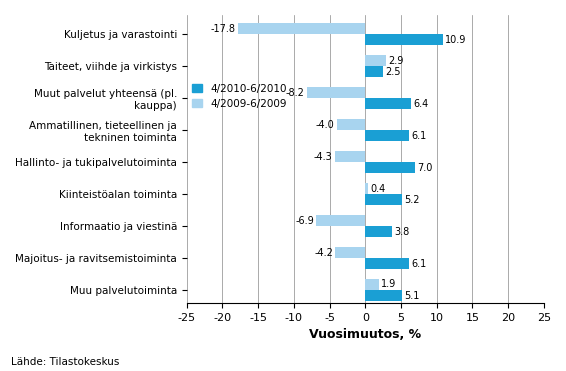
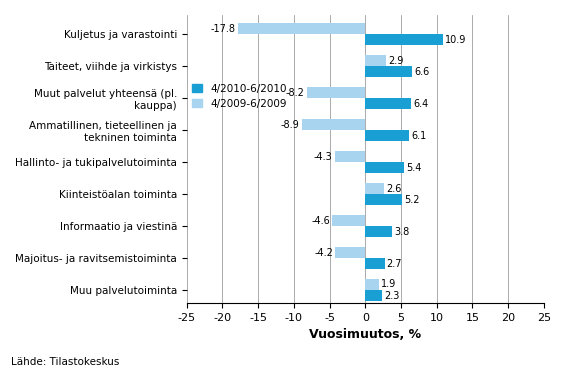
4/2010-6/2010/Taiteet, viihde ja virkistys: 2.5 -> 6.6
4/2009-6/2009/Ammatillinen, tieteellinen ja tekninen toiminta: -4.0 -> -8.9
4/2010-6/2010/Hallinto- ja tukipalvelutoiminta: 7.0 -> 5.4
4/2009-6/2009/Kiinteistöalan toiminta: 0.4 -> 2.6
4/2009-6/2009/Informaatio ja viestinä: -6.9 -> -4.6
4/2010-6/2010/Majoitus- ja ravitsemistoiminta: 6.1 -> 2.7
4/2010-6/2010/Muu palvelutoiminta: 5.1 -> 2.3
